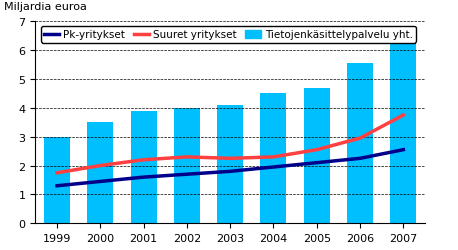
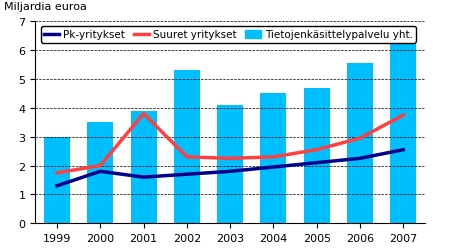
Pk-yritykset/2000: 1.45 -> 1.80
Suuret yritykset/2001: 2.20 -> 3.80
Tietojenkäsittelypalvelu yht./2002: 4.00 -> 5.30
